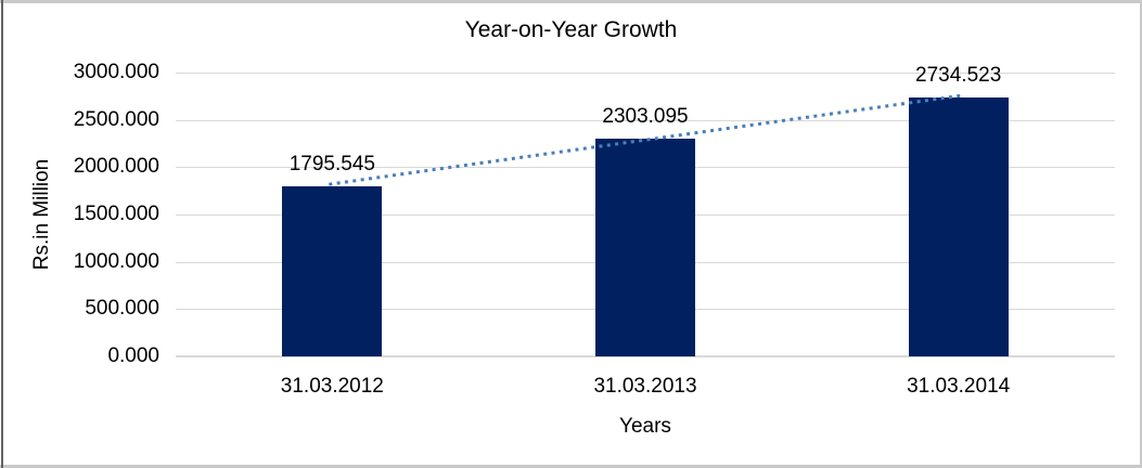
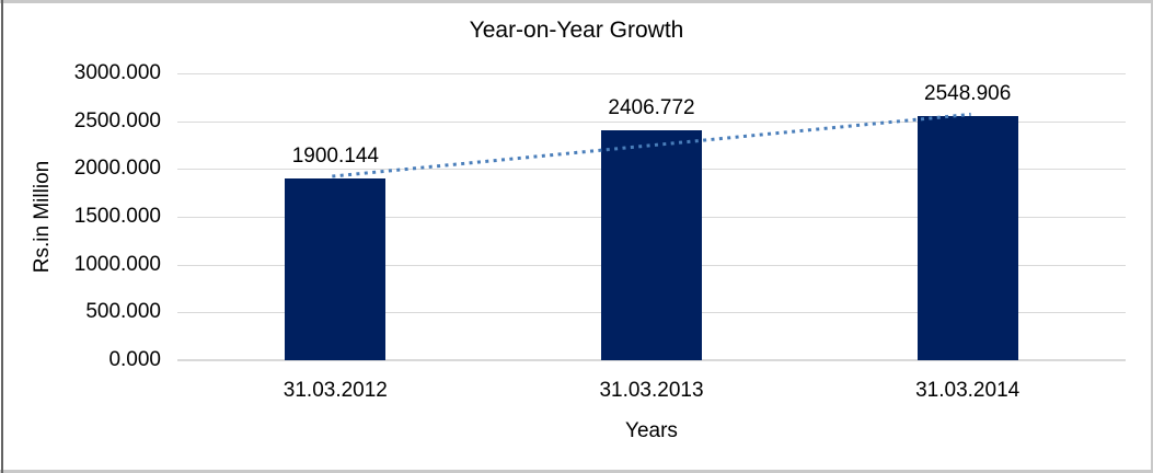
31.03.2012: 1795.545 -> 1900.144
31.03.2013: 2303.095 -> 2406.772
31.03.2014: 2734.523 -> 2548.906
